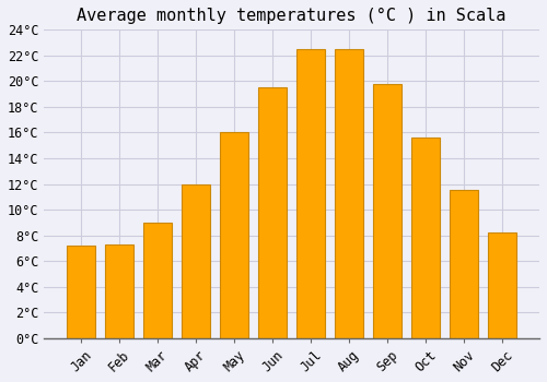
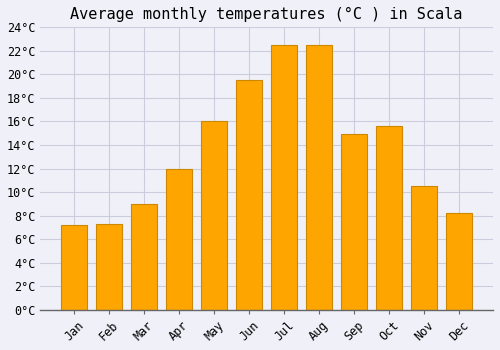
Sep: 19.8°C -> 14.9°C
Nov: 11.5°C -> 10.5°C
